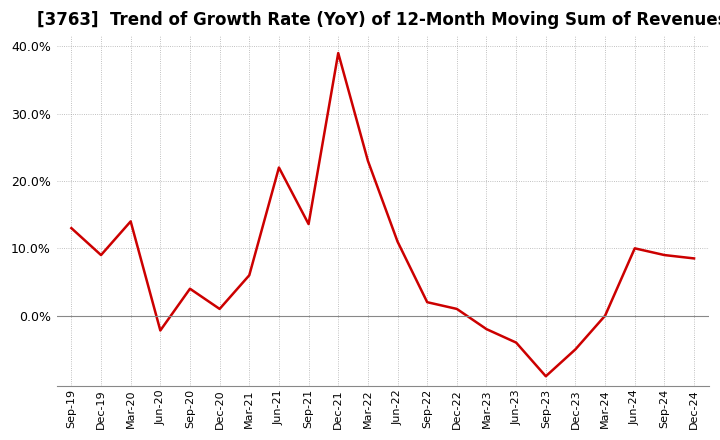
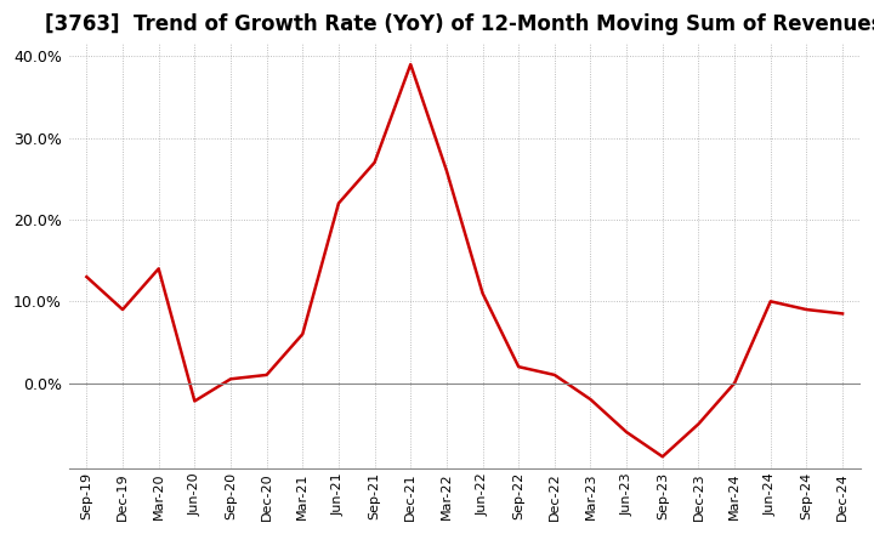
Sep-20: 4.0% -> 0.5%
Sep-21: 13.6% -> 27.0%
Mar-22: 23.0% -> 26.0%
Jun-23: -4.0% -> -6.0%
